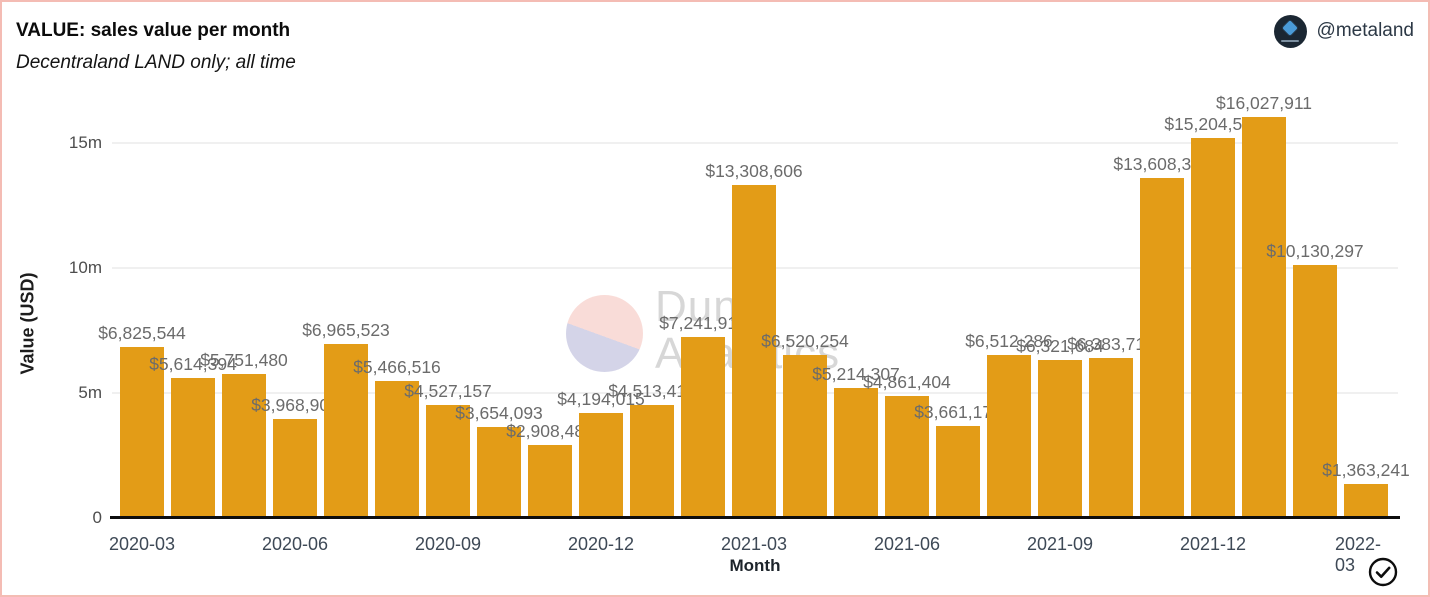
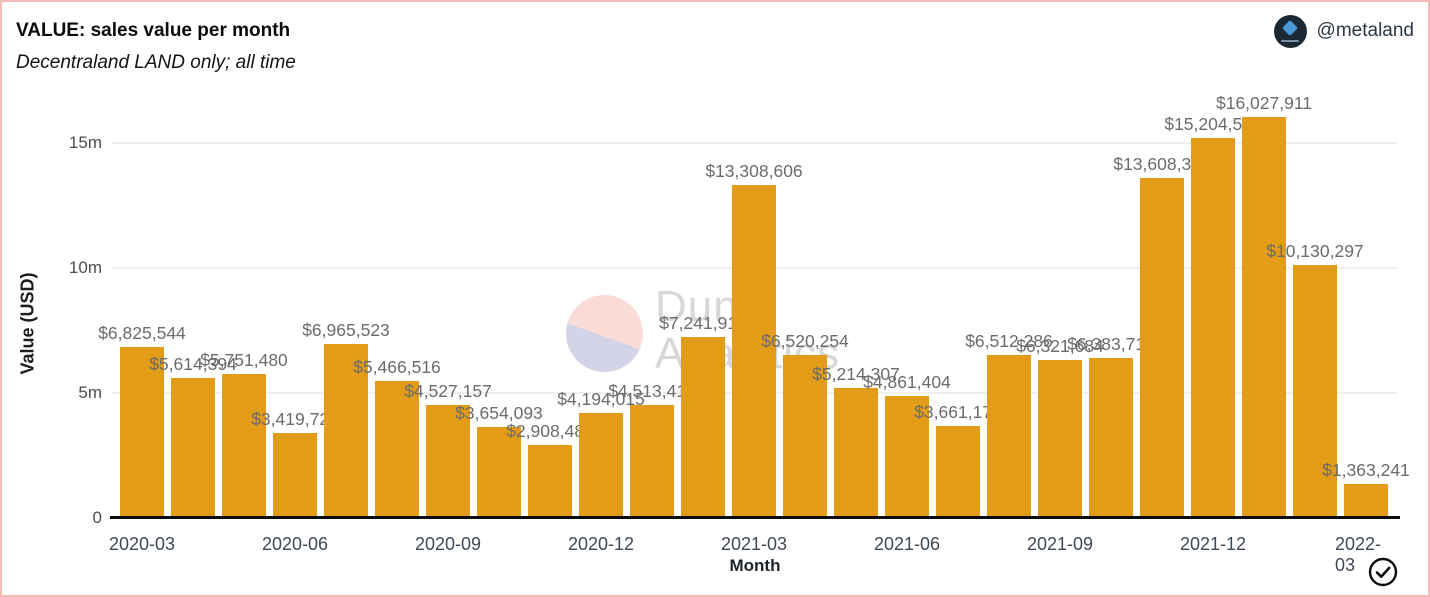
2020-06: $3,968,903 -> $3,419,721
